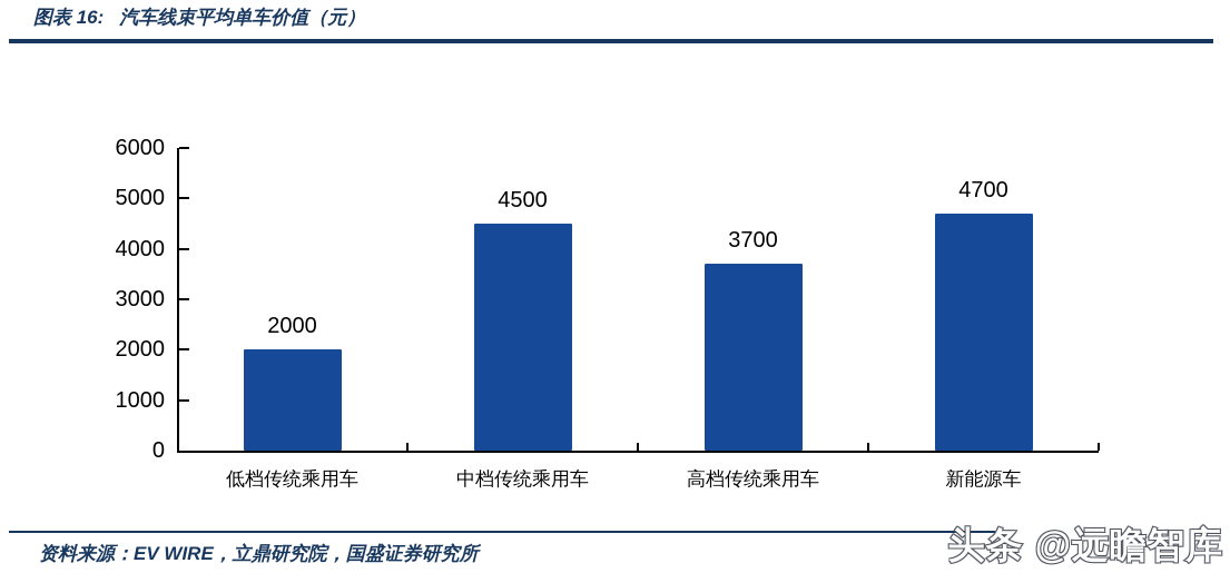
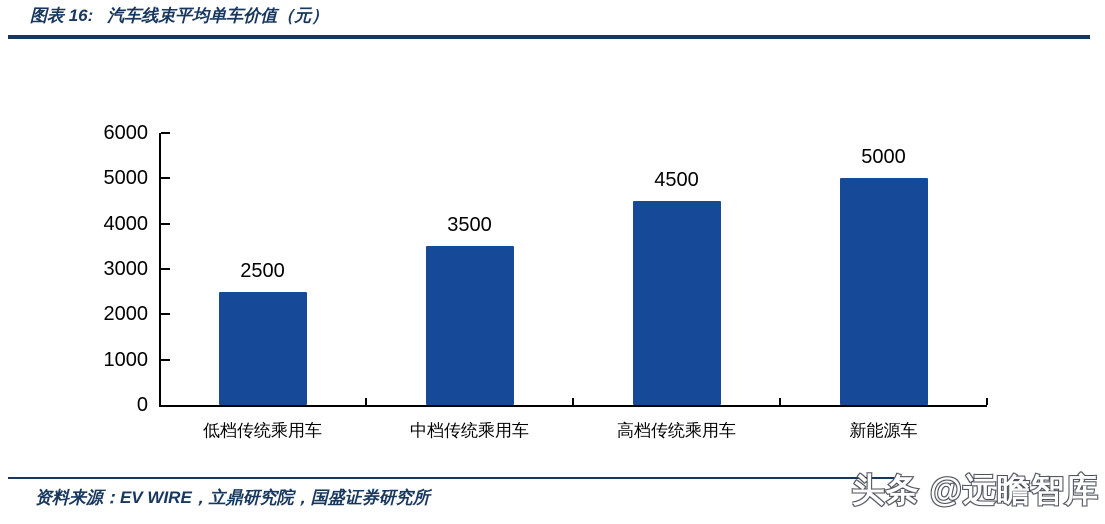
低档传统乘用车: 2000 -> 2500
中档传统乘用车: 4500 -> 3500
高档传统乘用车: 3700 -> 4500
新能源车: 4700 -> 5000
